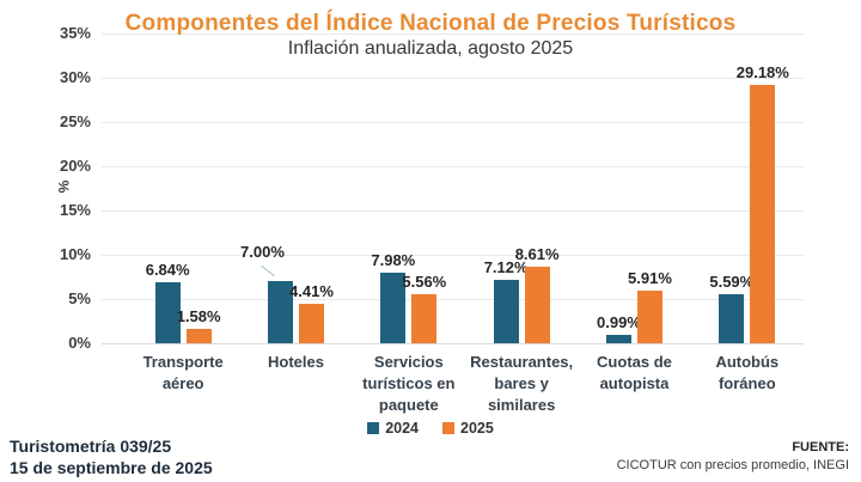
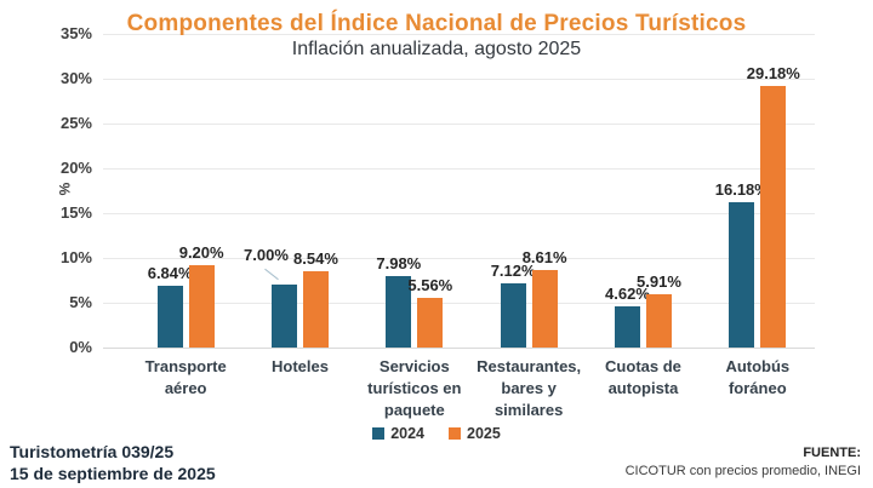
2025/Transporte aéreo: 1.58% -> 9.20%
2025/Hoteles: 4.41% -> 8.54%
2024/Cuotas de autopista: 0.99% -> 4.62%
2024/Autobús foráneo: 5.59% -> 16.18%
